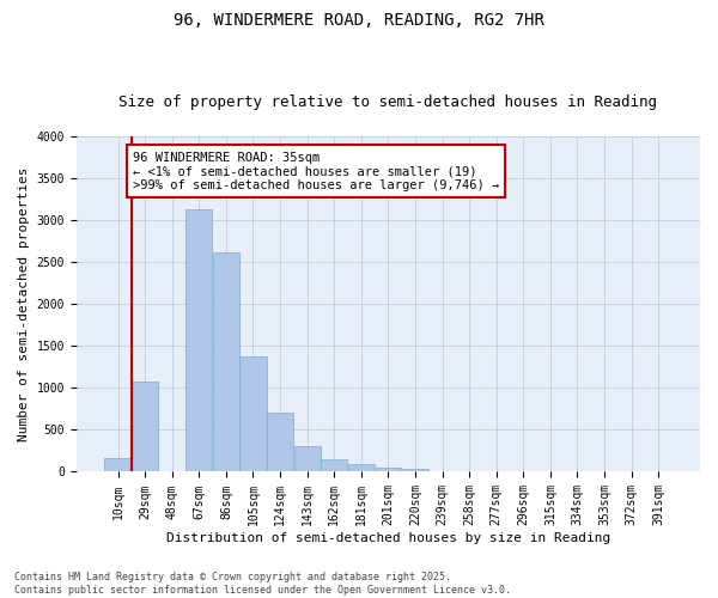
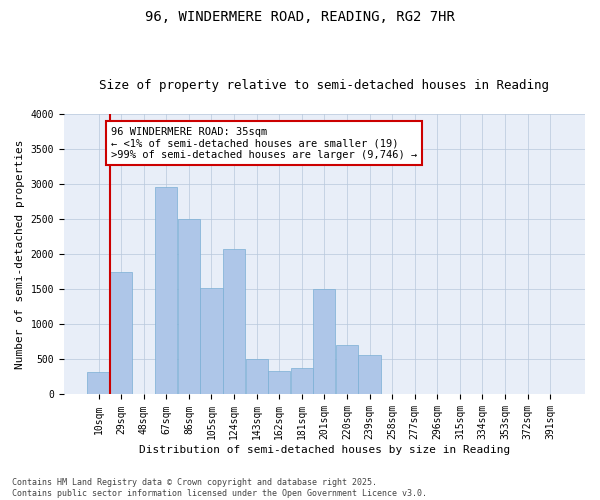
10sqm: 170 -> 320
29sqm: 1070 -> 1740
67sqm: 3130 -> 2960
86sqm: 2620 -> 2500
105sqm: 1380 -> 1520
124sqm: 710 -> 2080
143sqm: 310 -> 500
162sqm: 160 -> 340
181sqm: 100 -> 380
201sqm: 60 -> 1500
220sqm: 30 -> 700
239sqm: 0 -> 560
